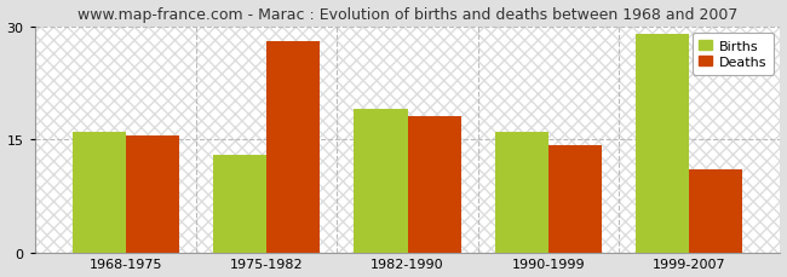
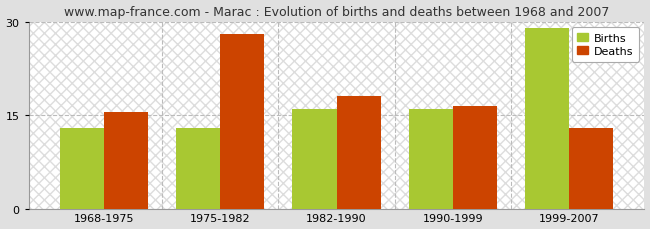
Births/1968-1975: 16 -> 13
Births/1982-1990: 19 -> 16
Deaths/1990-1999: 14.2 -> 16.5
Deaths/1999-2007: 11.0 -> 13.0
